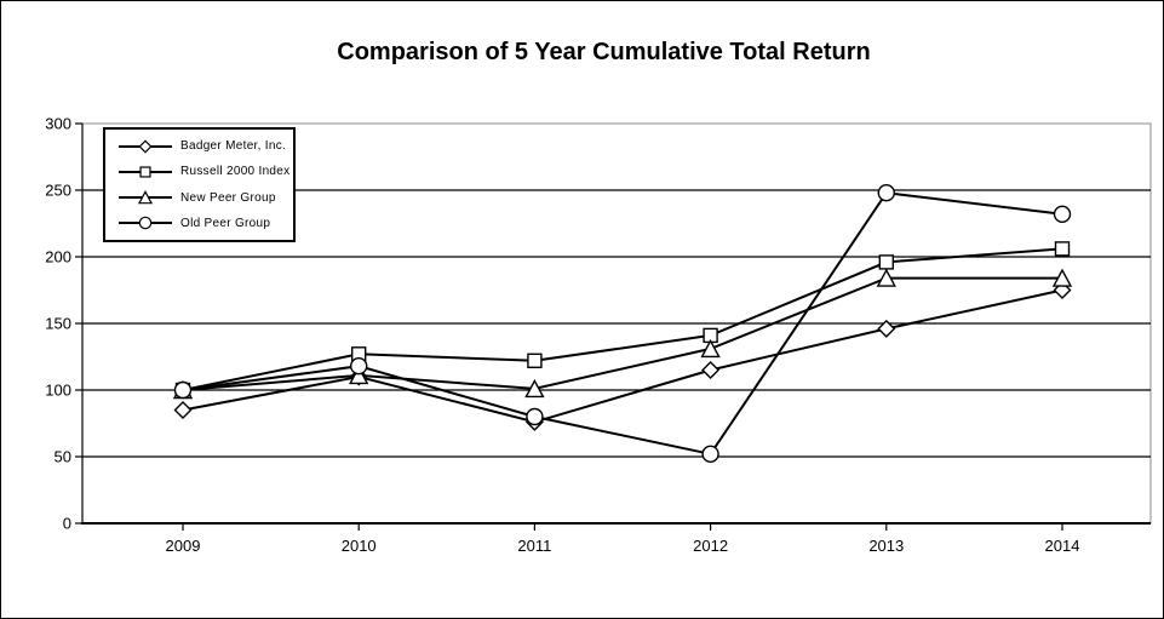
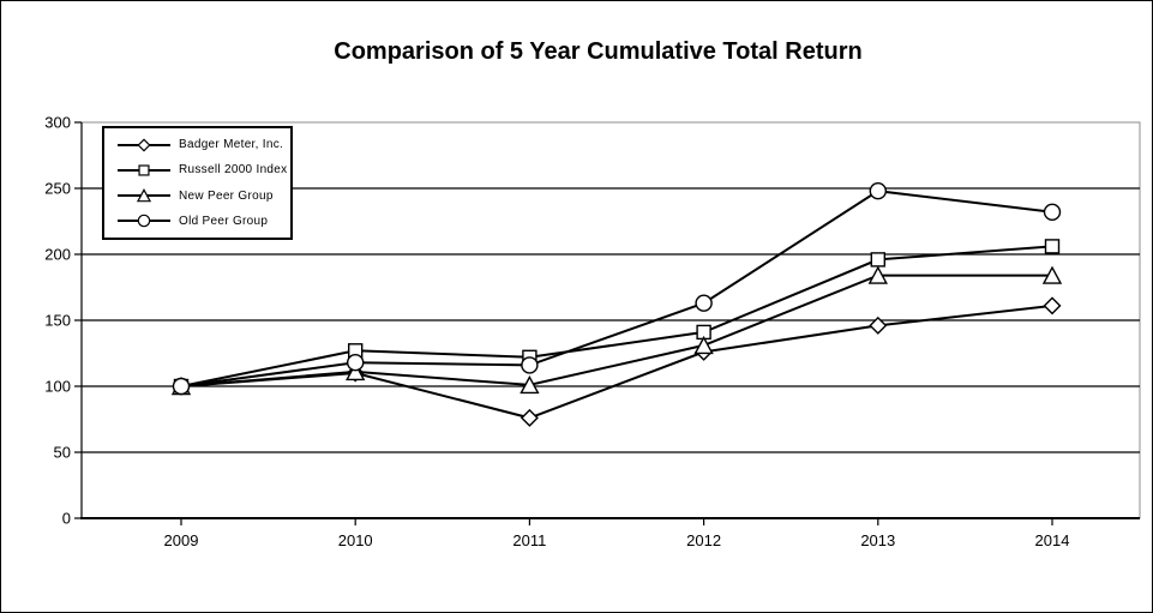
Badger Meter, Inc./2009: 85 -> 100
Old Peer Group/2011: 80 -> 116
Badger Meter, Inc./2012: 115 -> 126
Old Peer Group/2012: 52 -> 163
Badger Meter, Inc./2014: 175 -> 161
